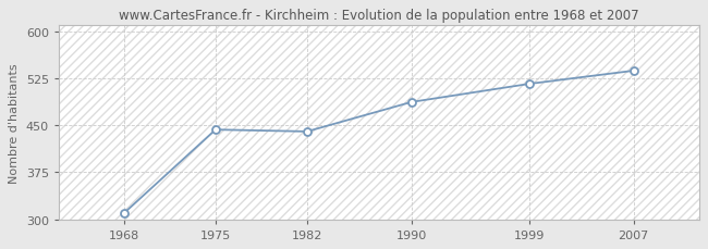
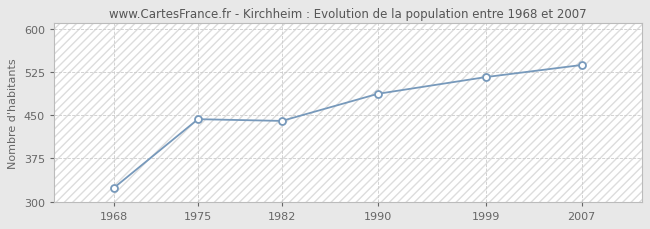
1968: 310 -> 324
